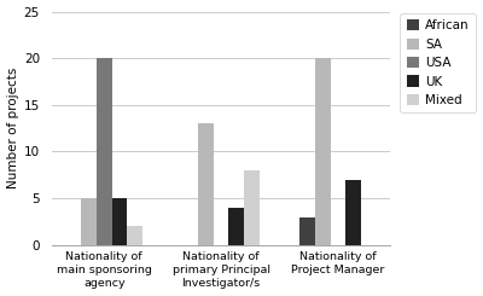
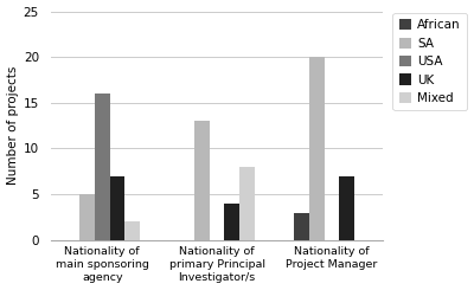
USA/Nationality of main sponsoring agency: 20 -> 16
UK/Nationality of main sponsoring agency: 5 -> 7
